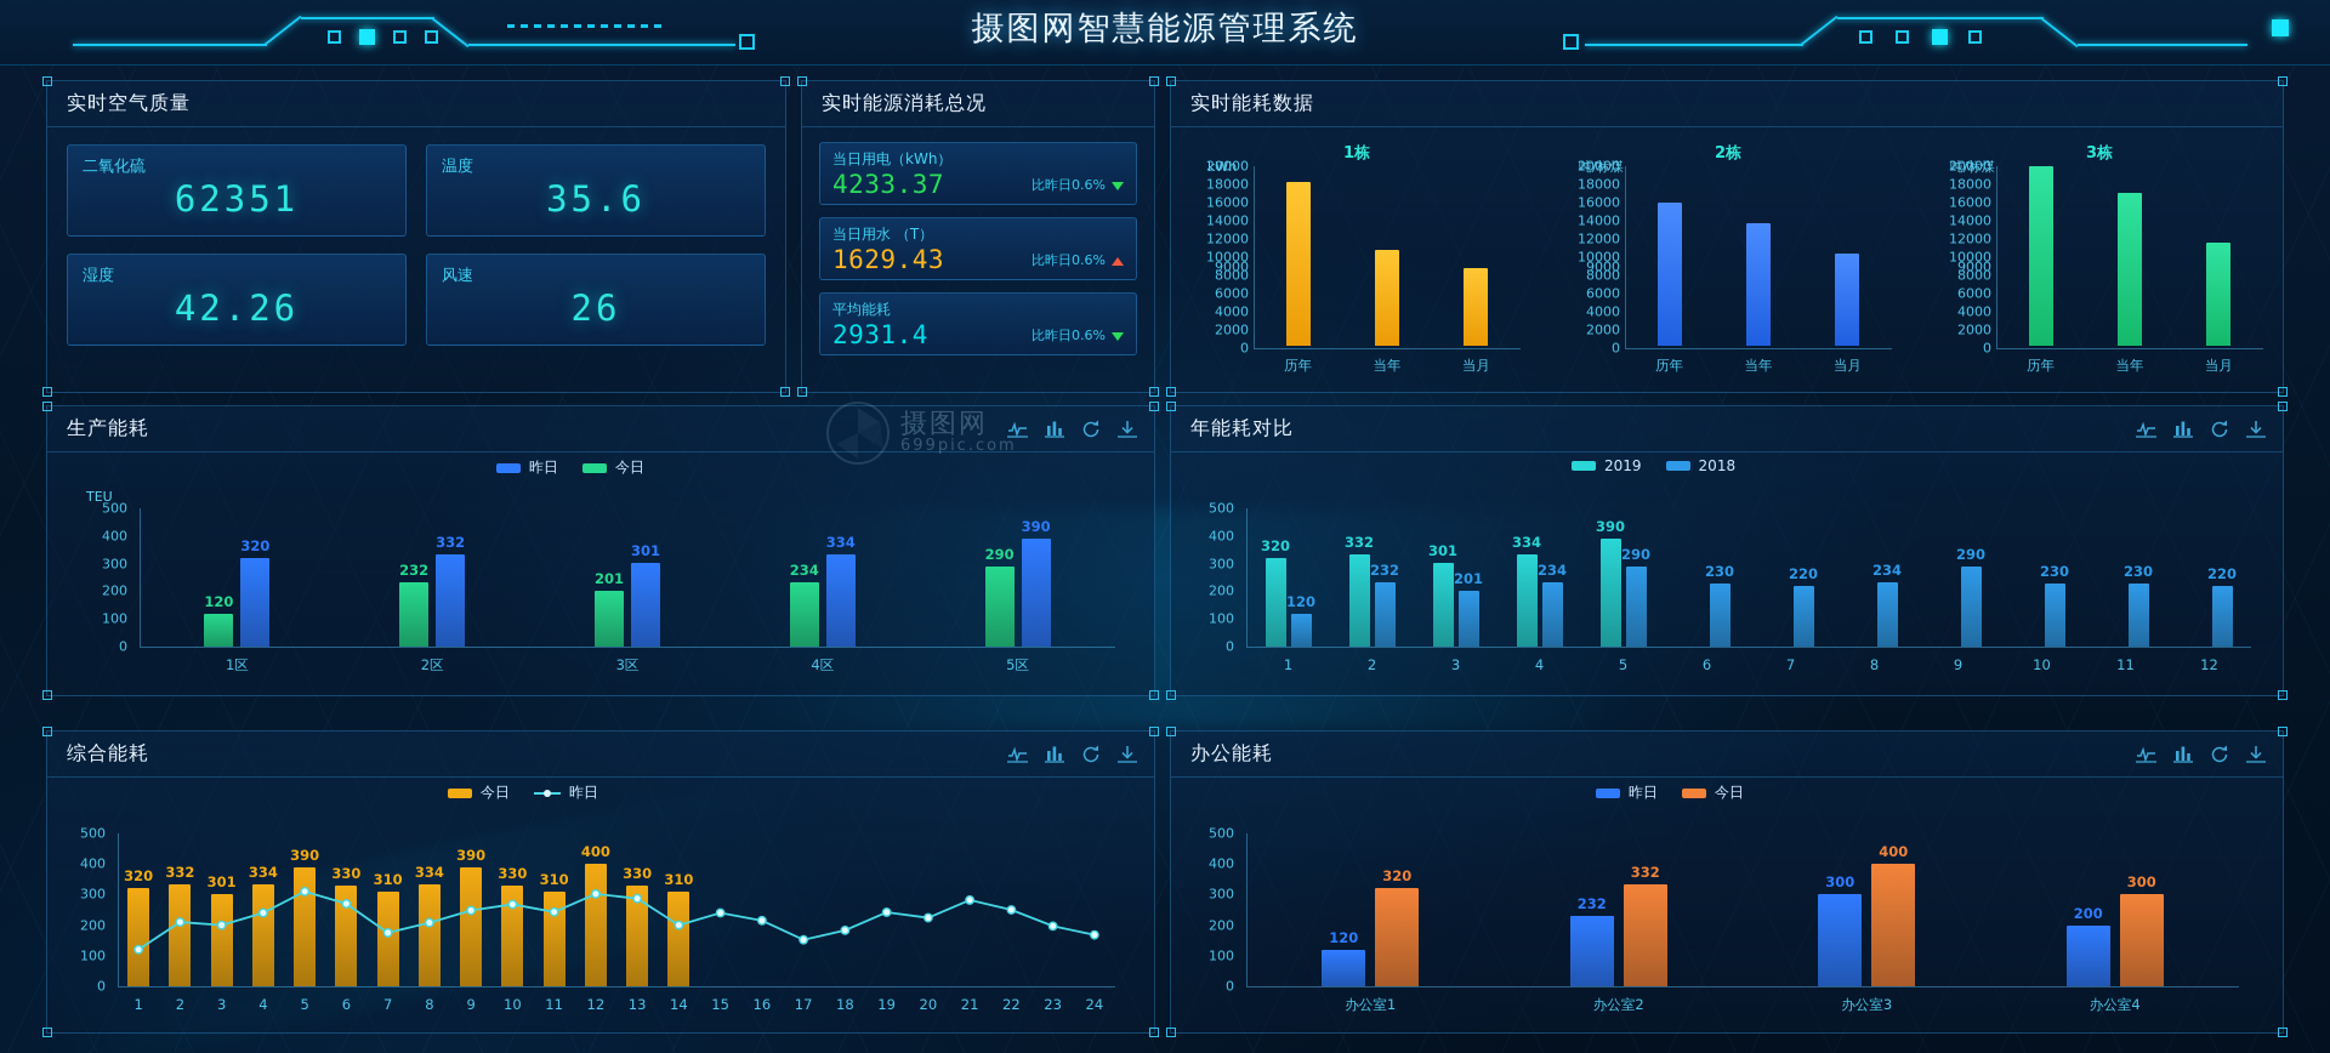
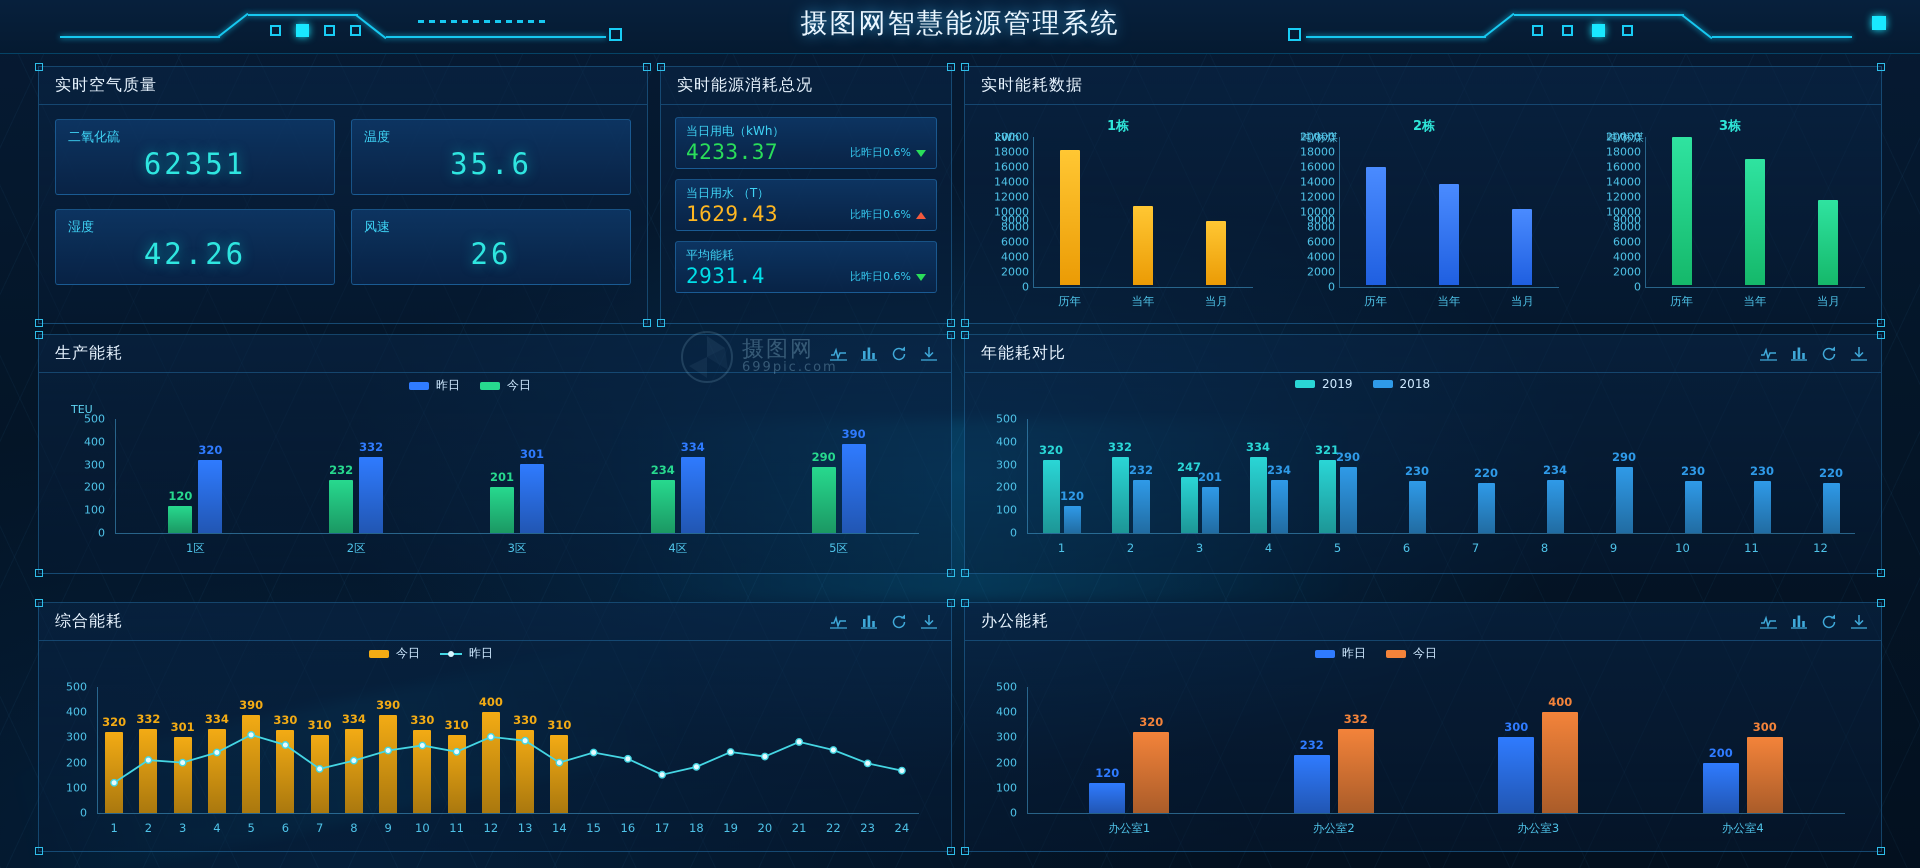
年能耗对比/2019/3: 301 -> 247
年能耗对比/2019/5: 390 -> 321
